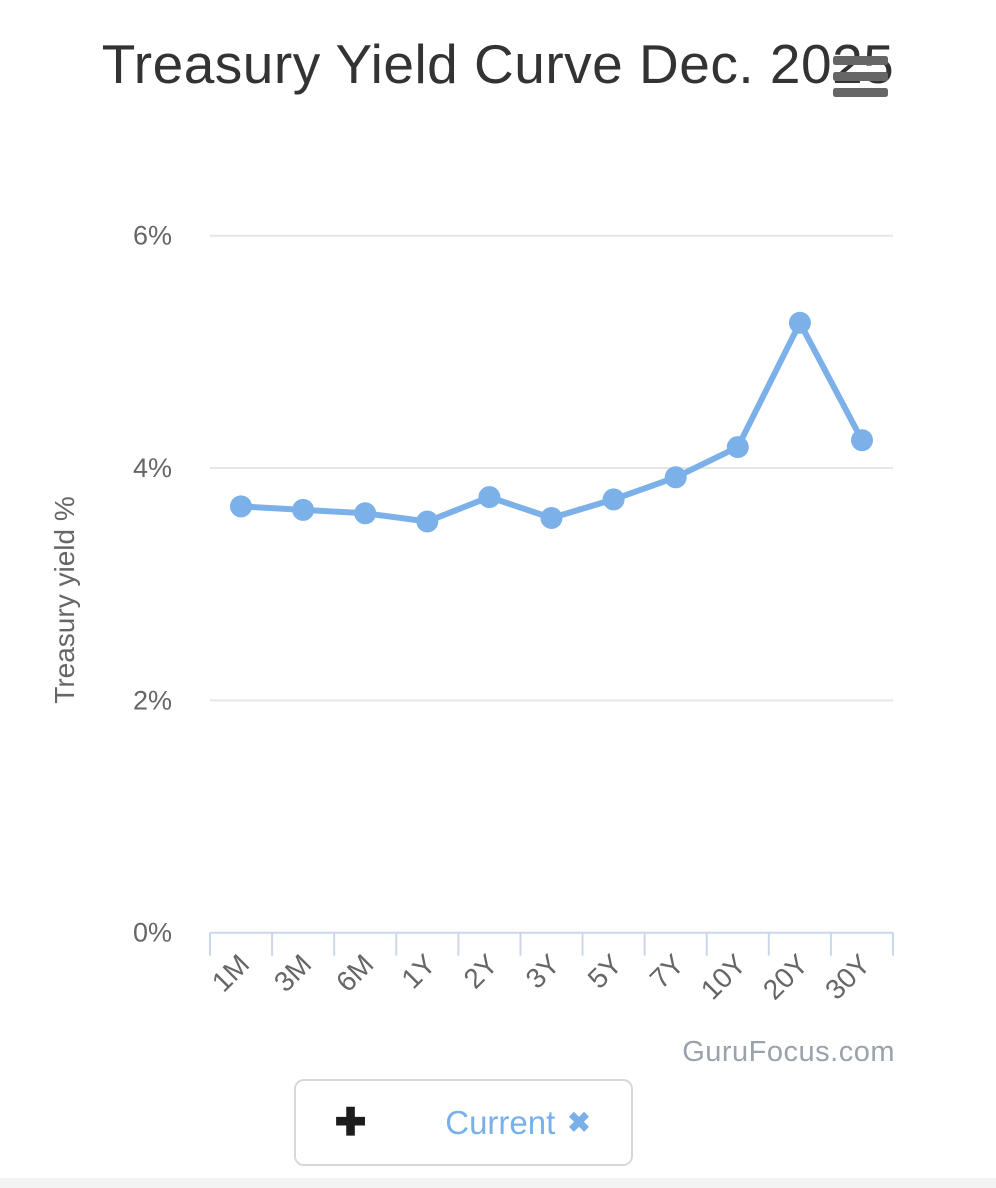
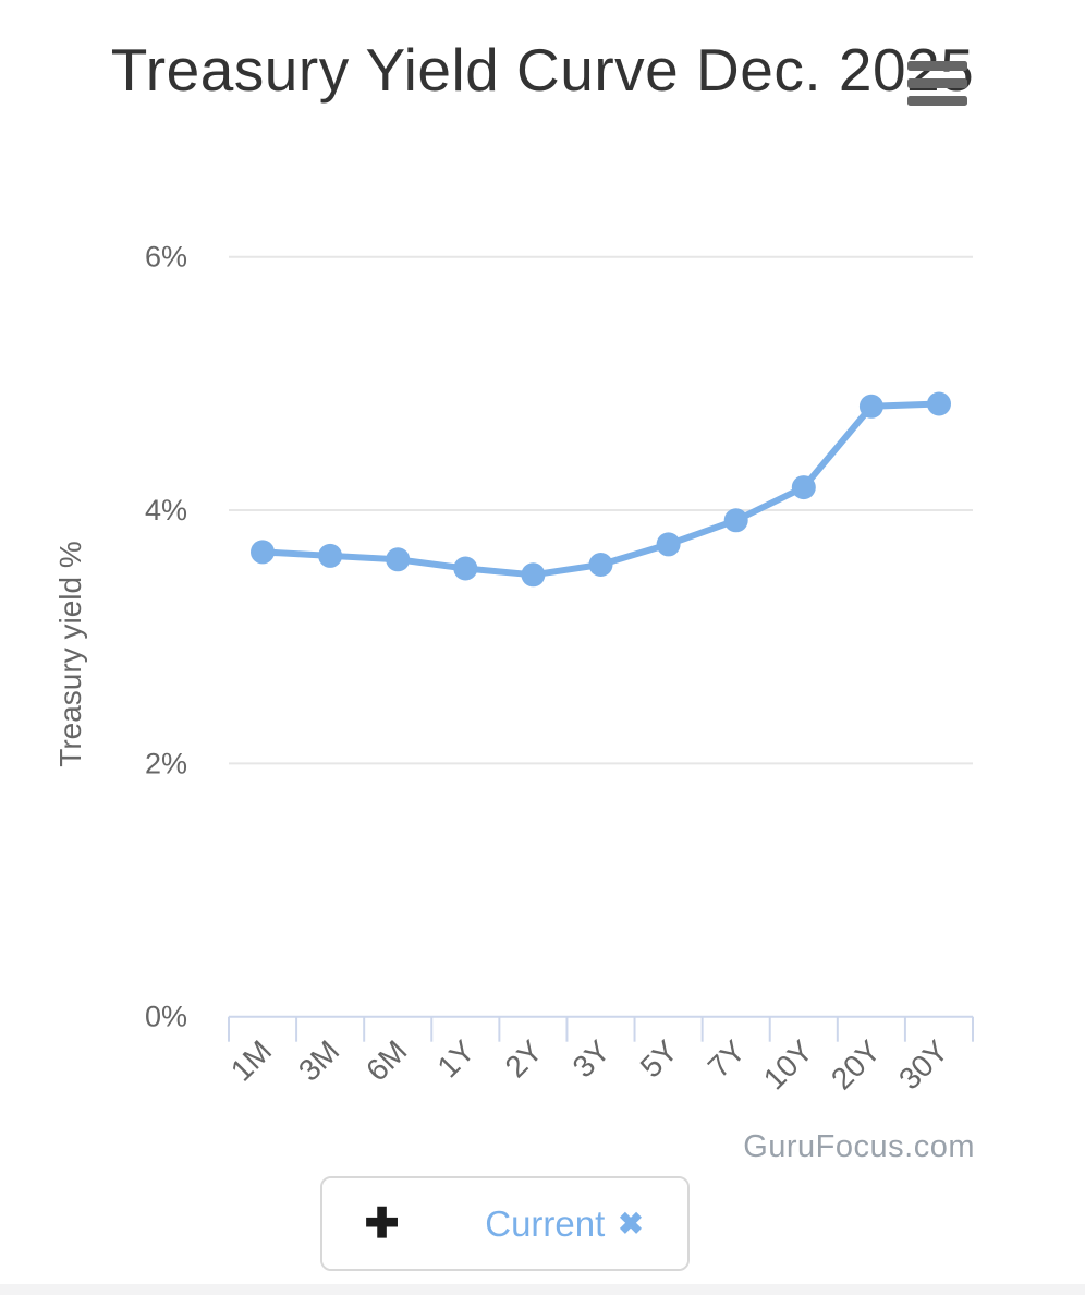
2Y: 3.75% -> 3.49%
20Y: 5.25% -> 4.82%
30Y: 4.24% -> 4.84%
